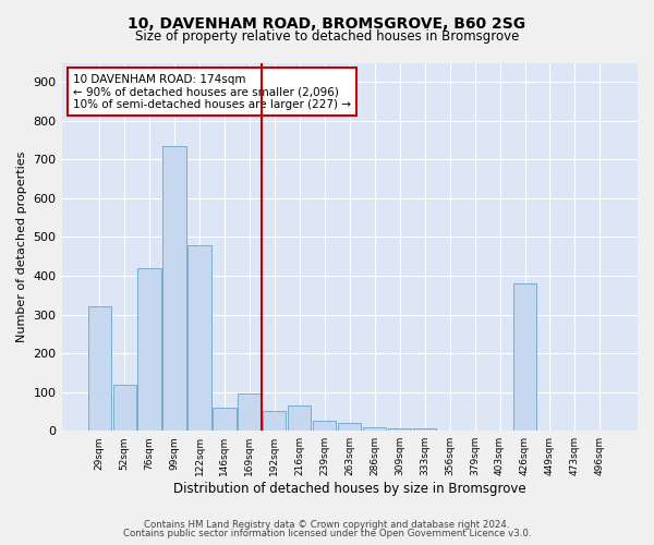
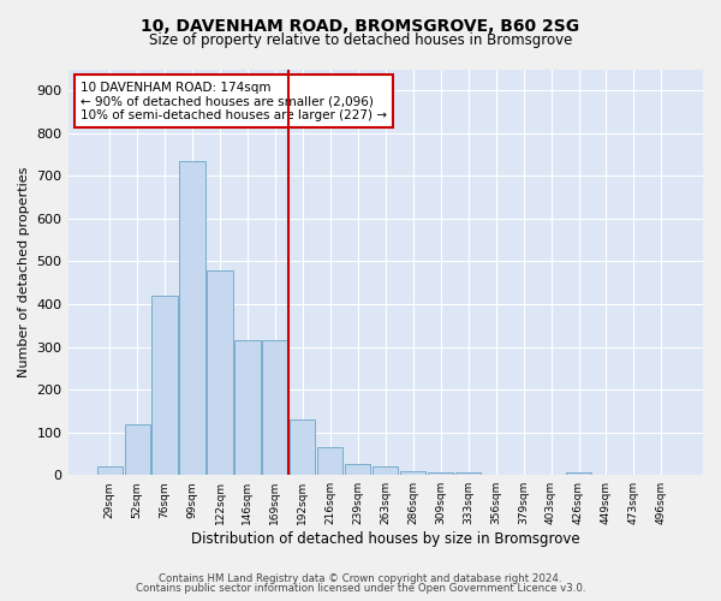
29sqm: 320 -> 20
146sqm: 60 -> 315
169sqm: 95 -> 315
192sqm: 50 -> 130
426sqm: 380 -> 5
